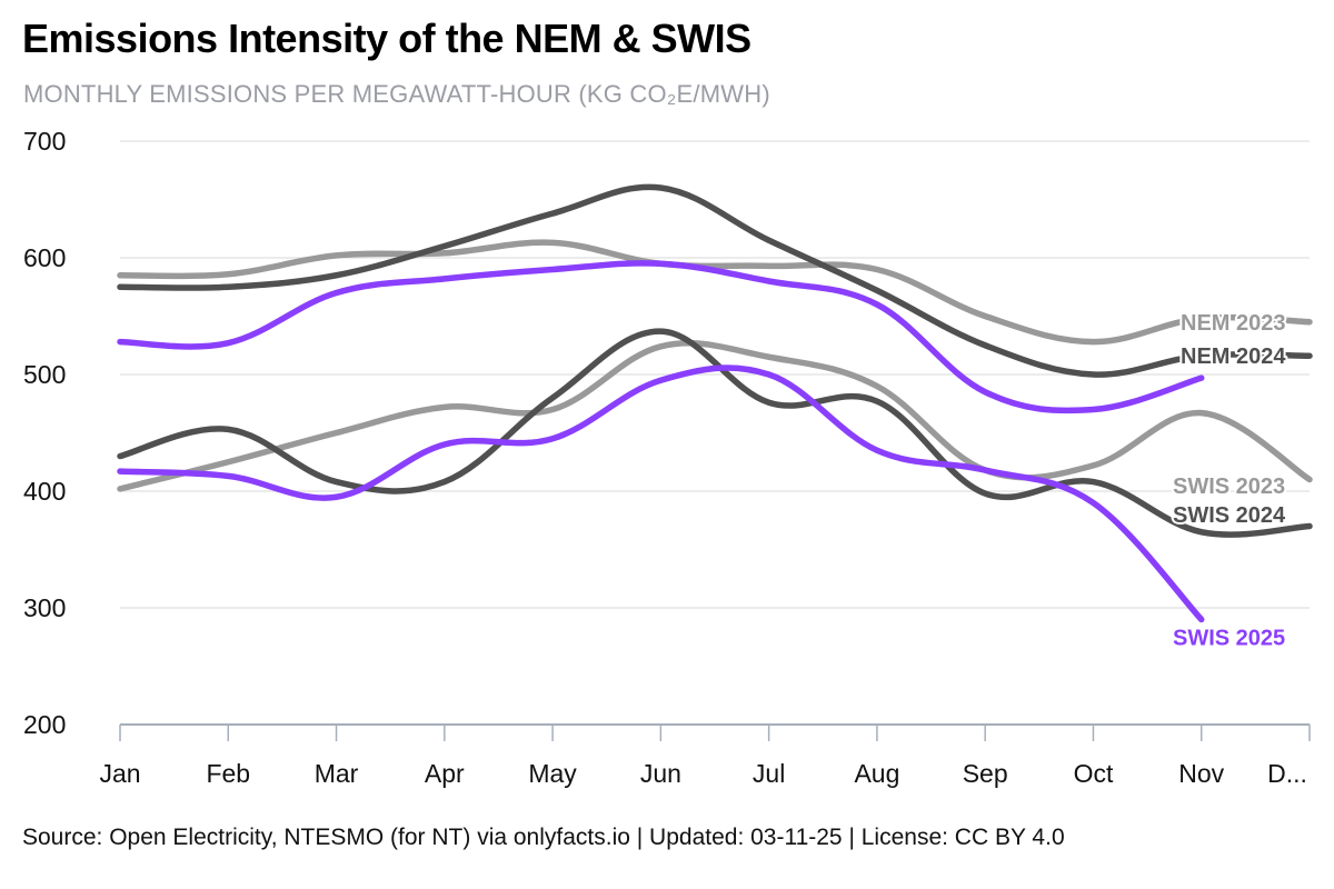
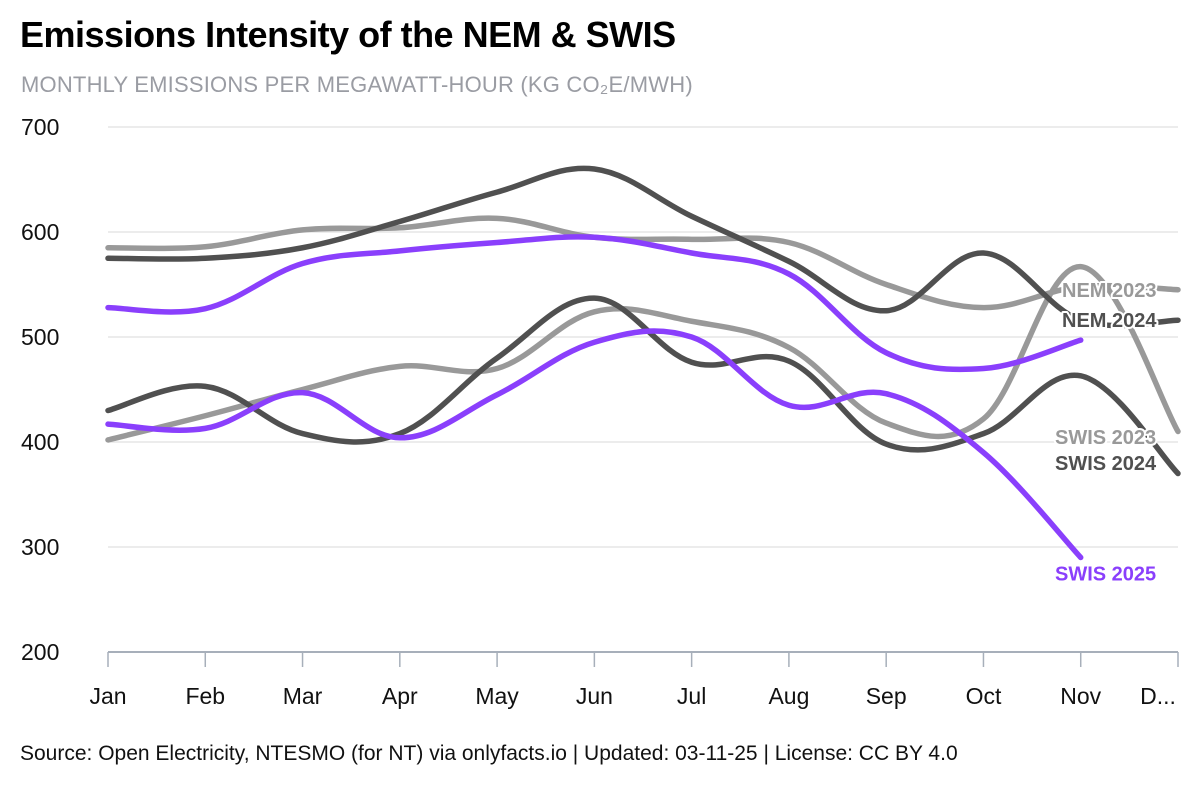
SWIS 2025/Mar: 395 -> 447
SWIS 2025/Apr: 440 -> 404
SWIS 2025/Sep: 418 -> 446
NEM 2024/Oct: 500 -> 580
SWIS 2023/Nov: 467 -> 567
SWIS 2024/Nov: 365 -> 463
